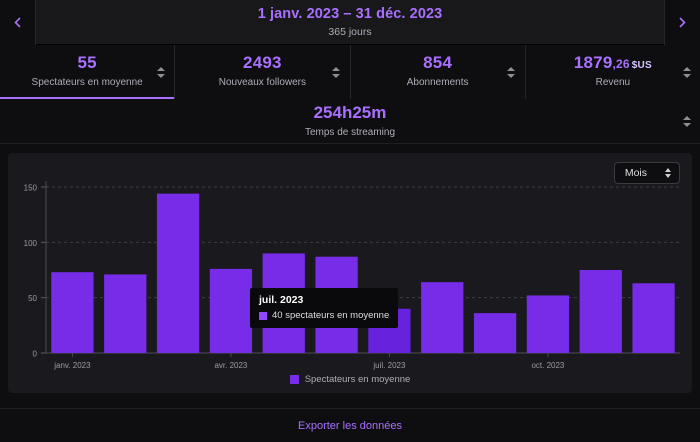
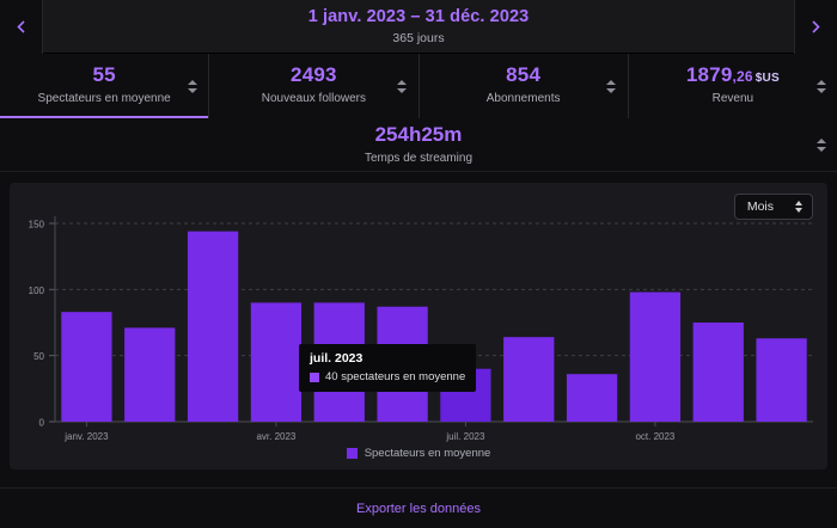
janv. 2023: 73 -> 83
avr. 2023: 76 -> 90
oct. 2023: 52 -> 98
